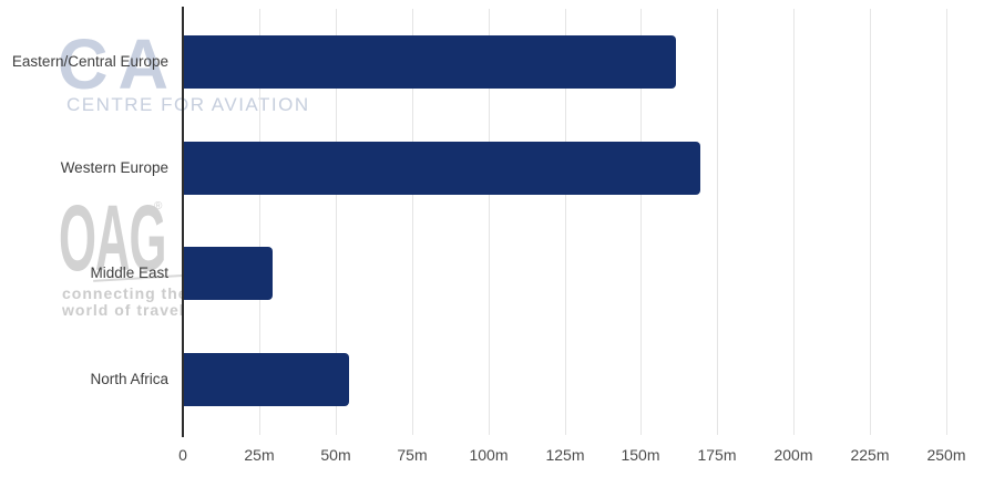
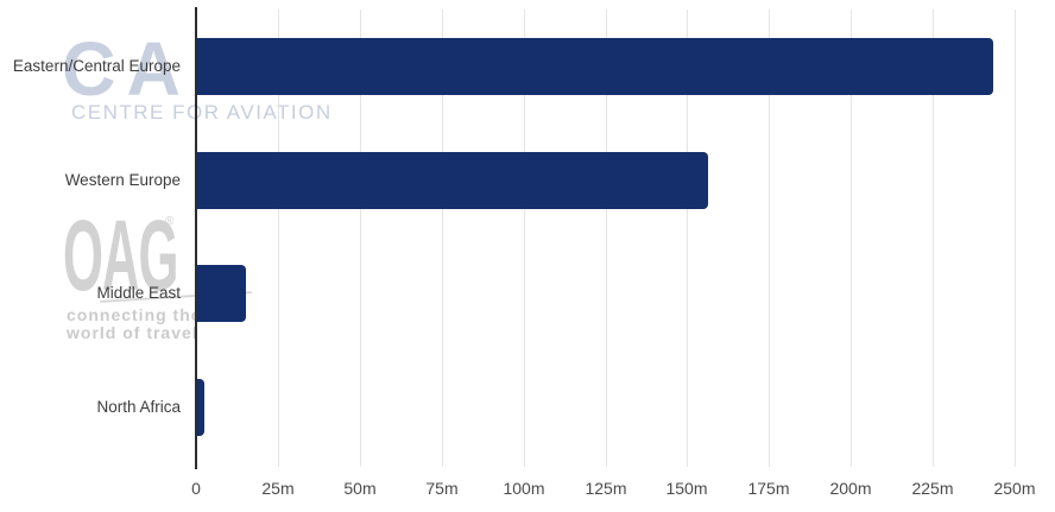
Eastern/Central Europe: 161m -> 243m
Western Europe: 169m -> 156m
Middle East: 29m -> 15m
North Africa: 54m -> 2m
